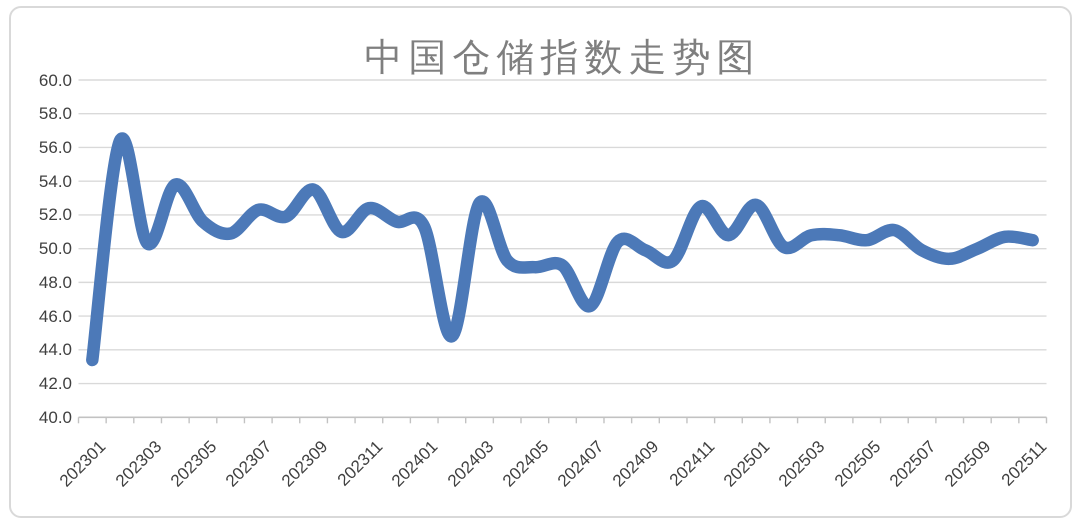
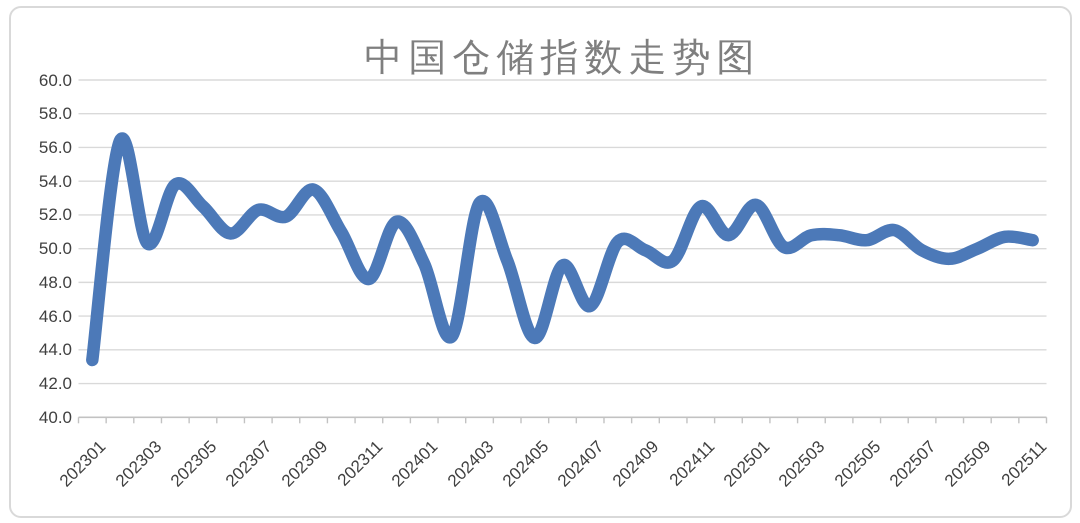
202305: 51.6 -> 52.5
202311: 52.4 -> 48.2
202401: 51.3 -> 49.1
202405: 48.9 -> 44.7
